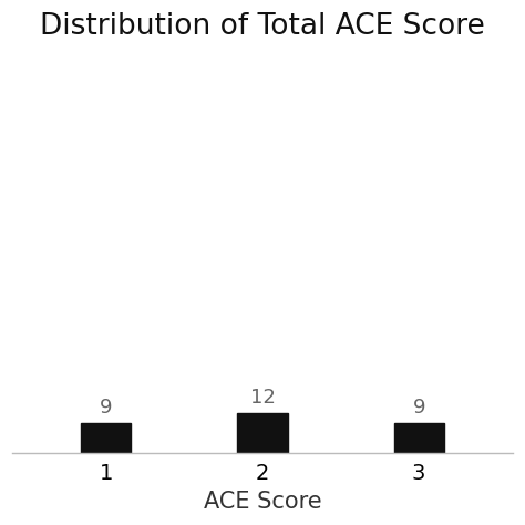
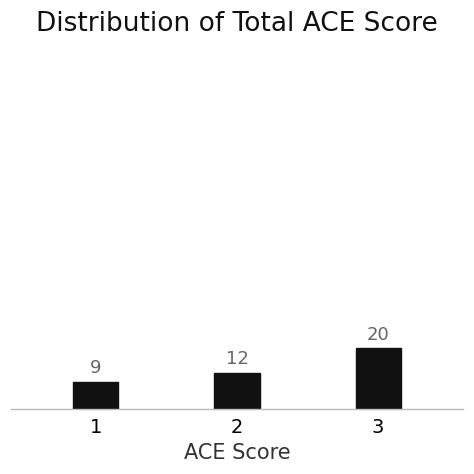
3: 9 -> 20
